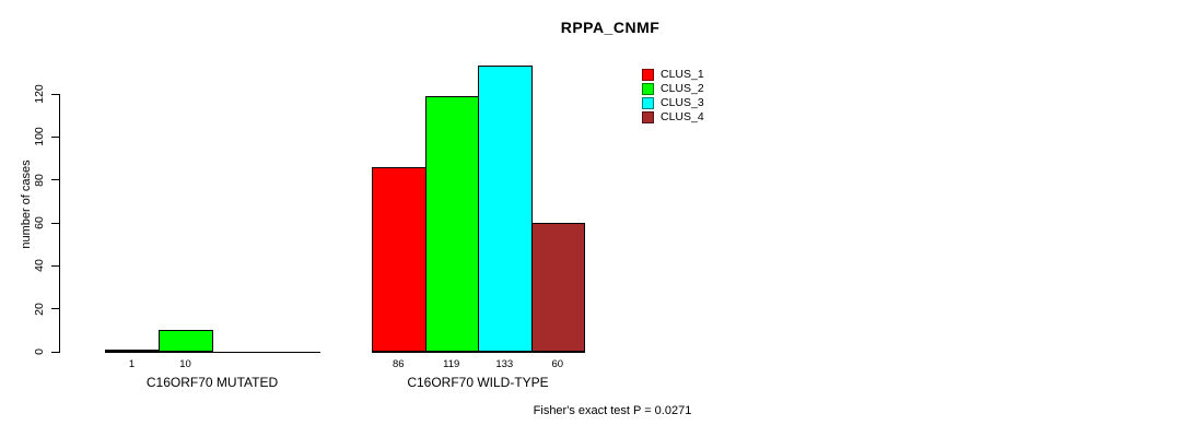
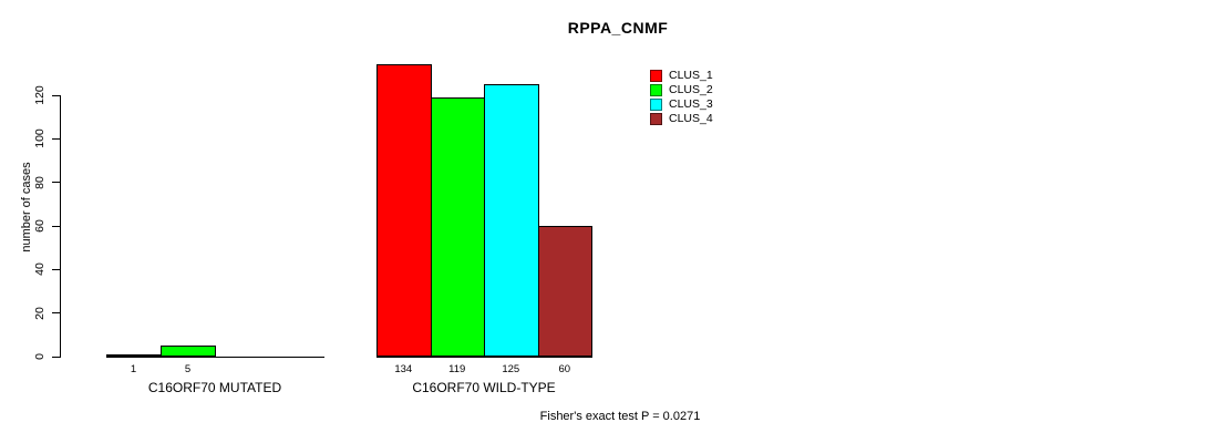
CLUS_2/C16ORF70 MUTATED: 10 -> 5
CLUS_1/C16ORF70 WILD-TYPE: 86 -> 134
CLUS_3/C16ORF70 WILD-TYPE: 133 -> 125
